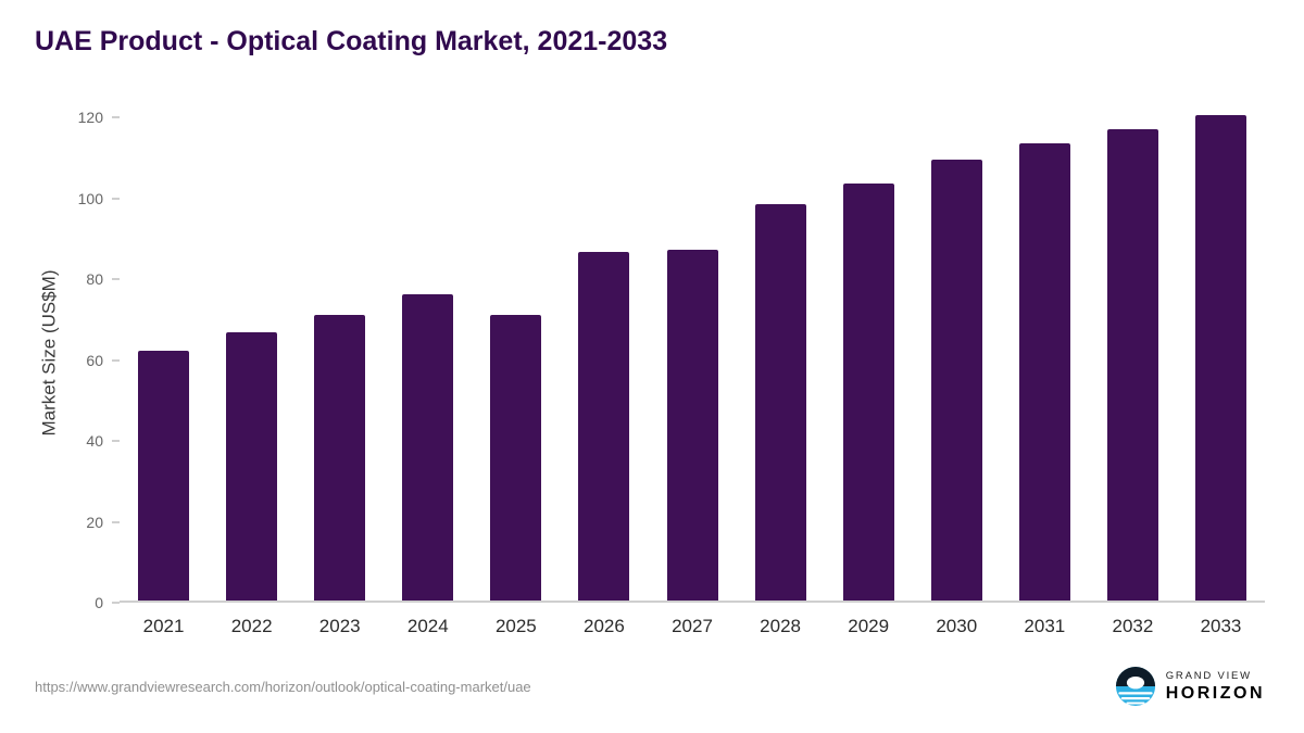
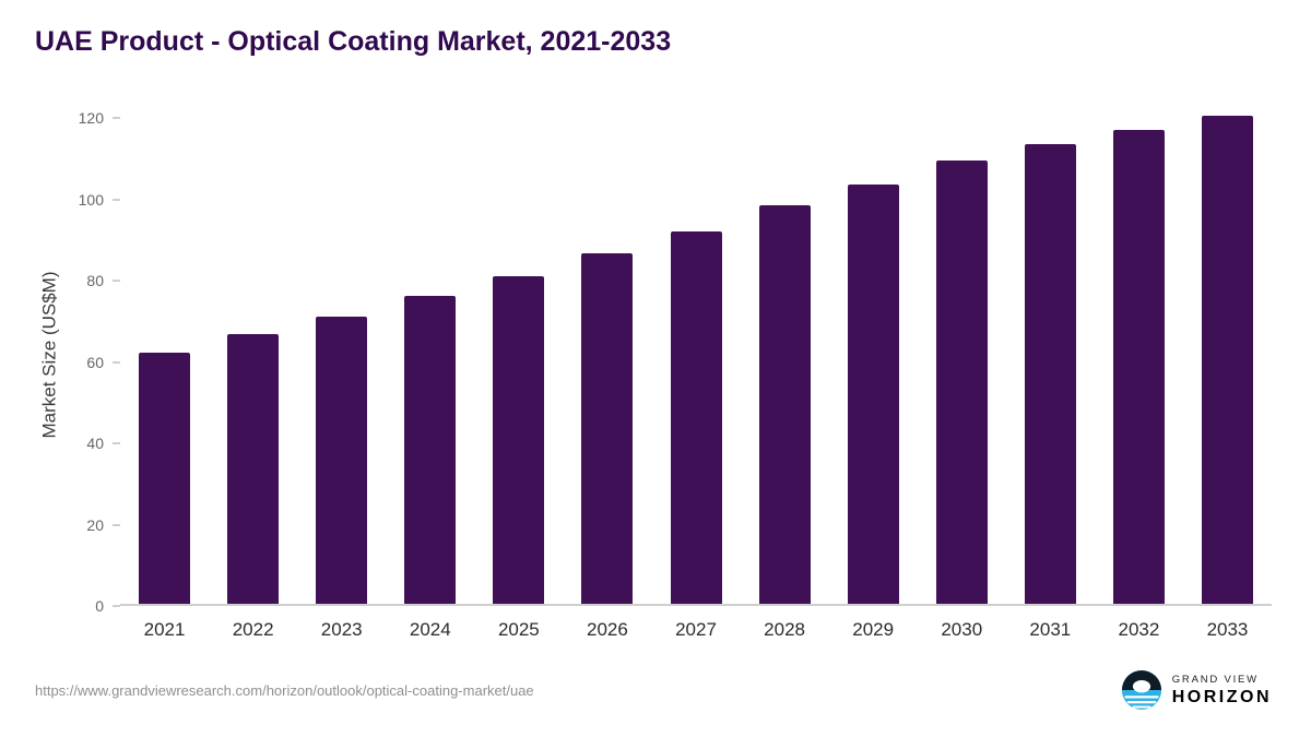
2025: 71 -> 81
2027: 87 -> 92
